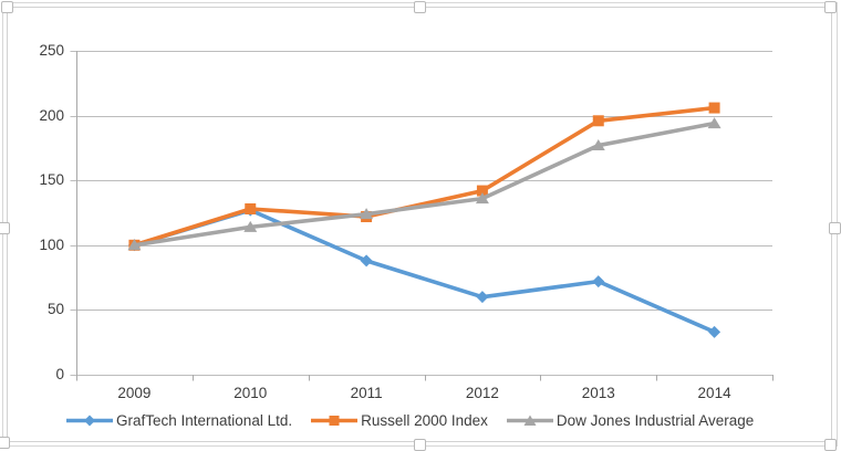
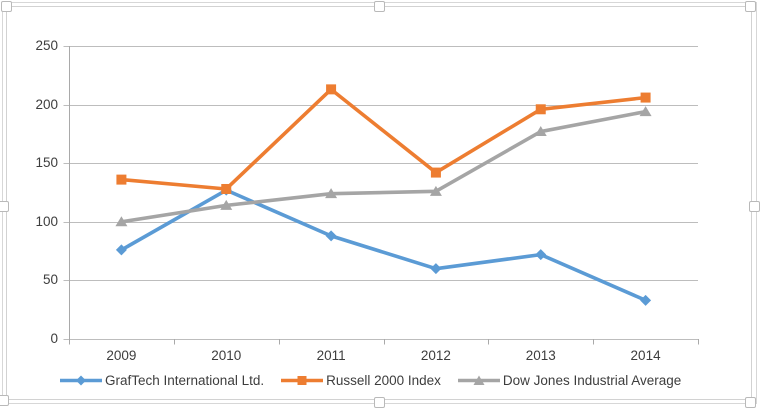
GrafTech International Ltd./2009: 100 -> 76
Russell 2000 Index/2009: 100 -> 136
Russell 2000 Index/2011: 122 -> 213
Dow Jones Industrial Average/2012: 136 -> 126
